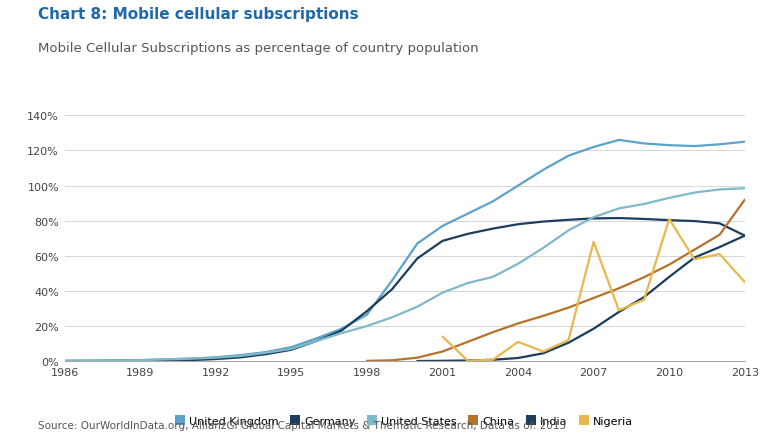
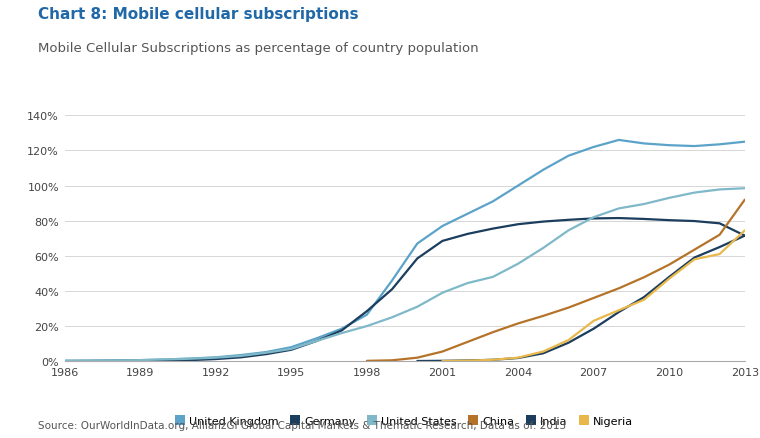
Nigeria/2001: 14% -> 0%
Nigeria/2004: 11% -> 2%
Nigeria/2007: 68% -> 23%
Nigeria/2010: 81% -> 47%
Nigeria/2013: 45% -> 74%
